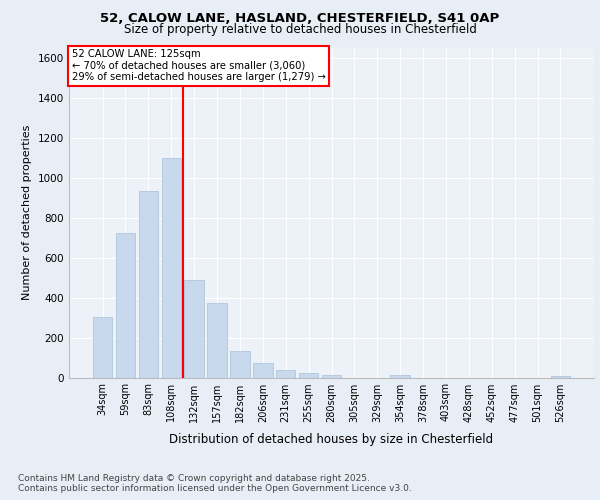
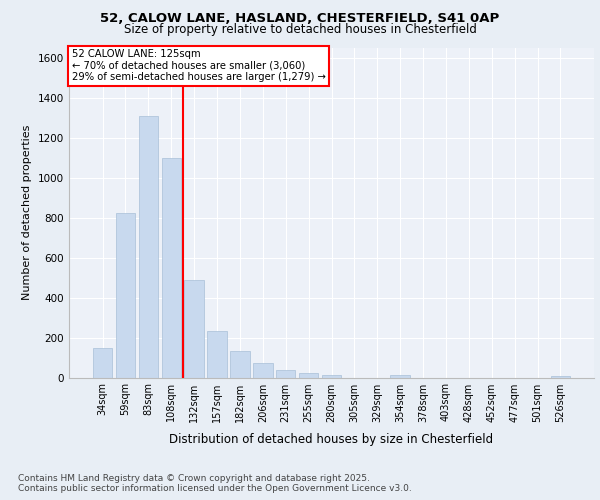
34sqm: 305 -> 150
59sqm: 725 -> 825
83sqm: 935 -> 1310
157sqm: 375 -> 232
